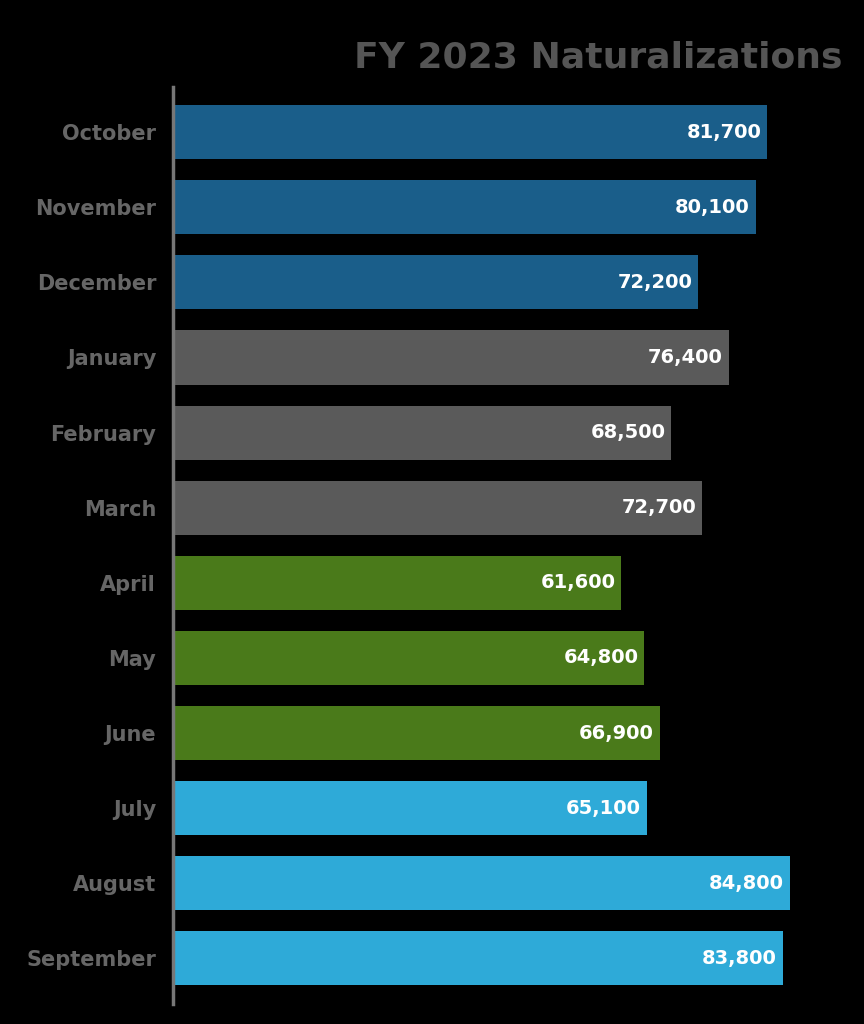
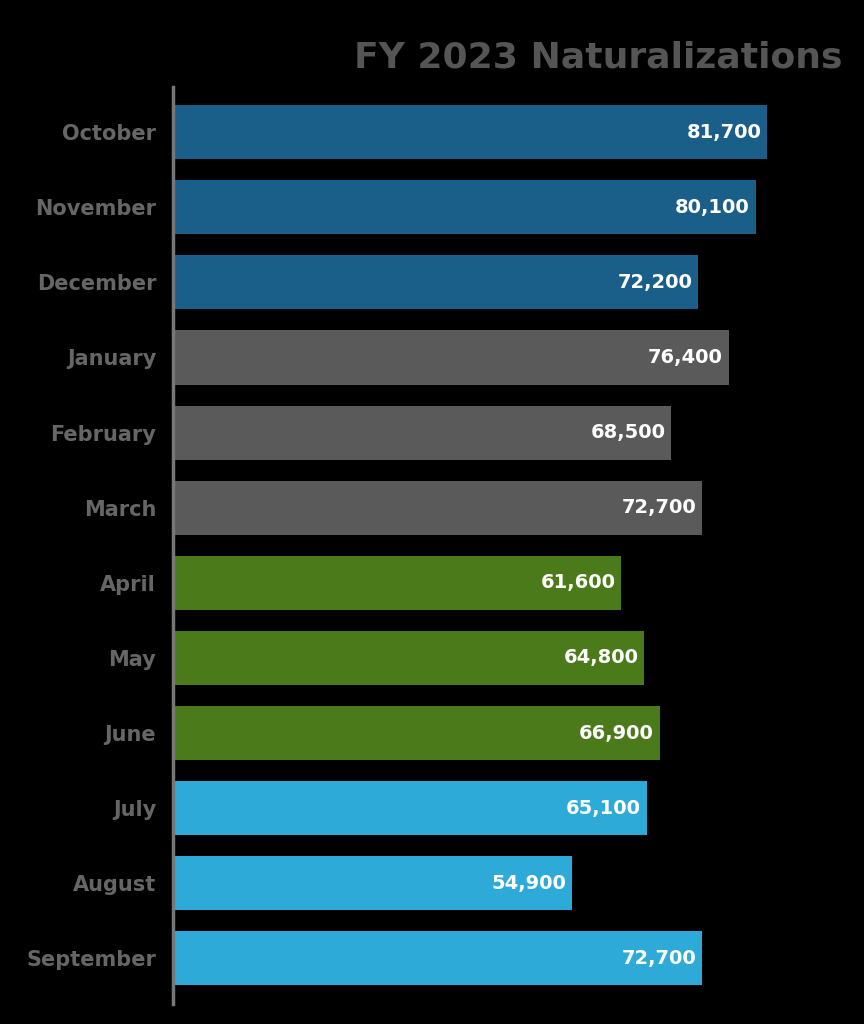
August: 84,800 -> 54,900
September: 83,800 -> 72,700
